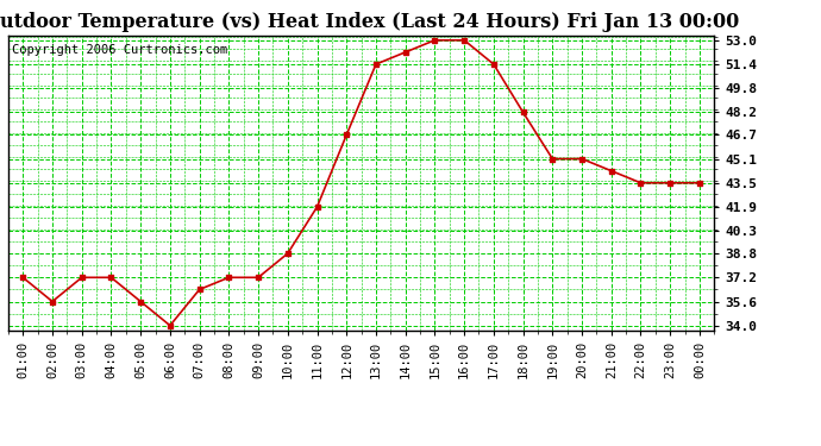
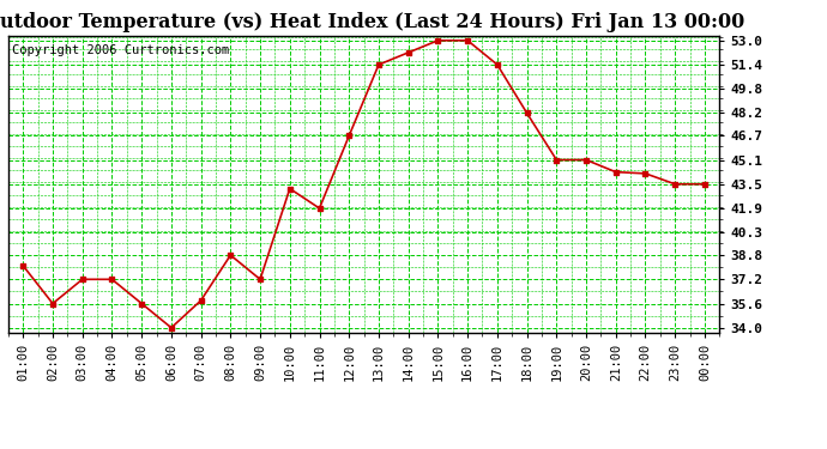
01:00: 37.2 -> 38.1
07:00: 36.4 -> 35.8
08:00: 37.2 -> 38.8
10:00: 38.8 -> 43.2
22:00: 43.5 -> 44.2
